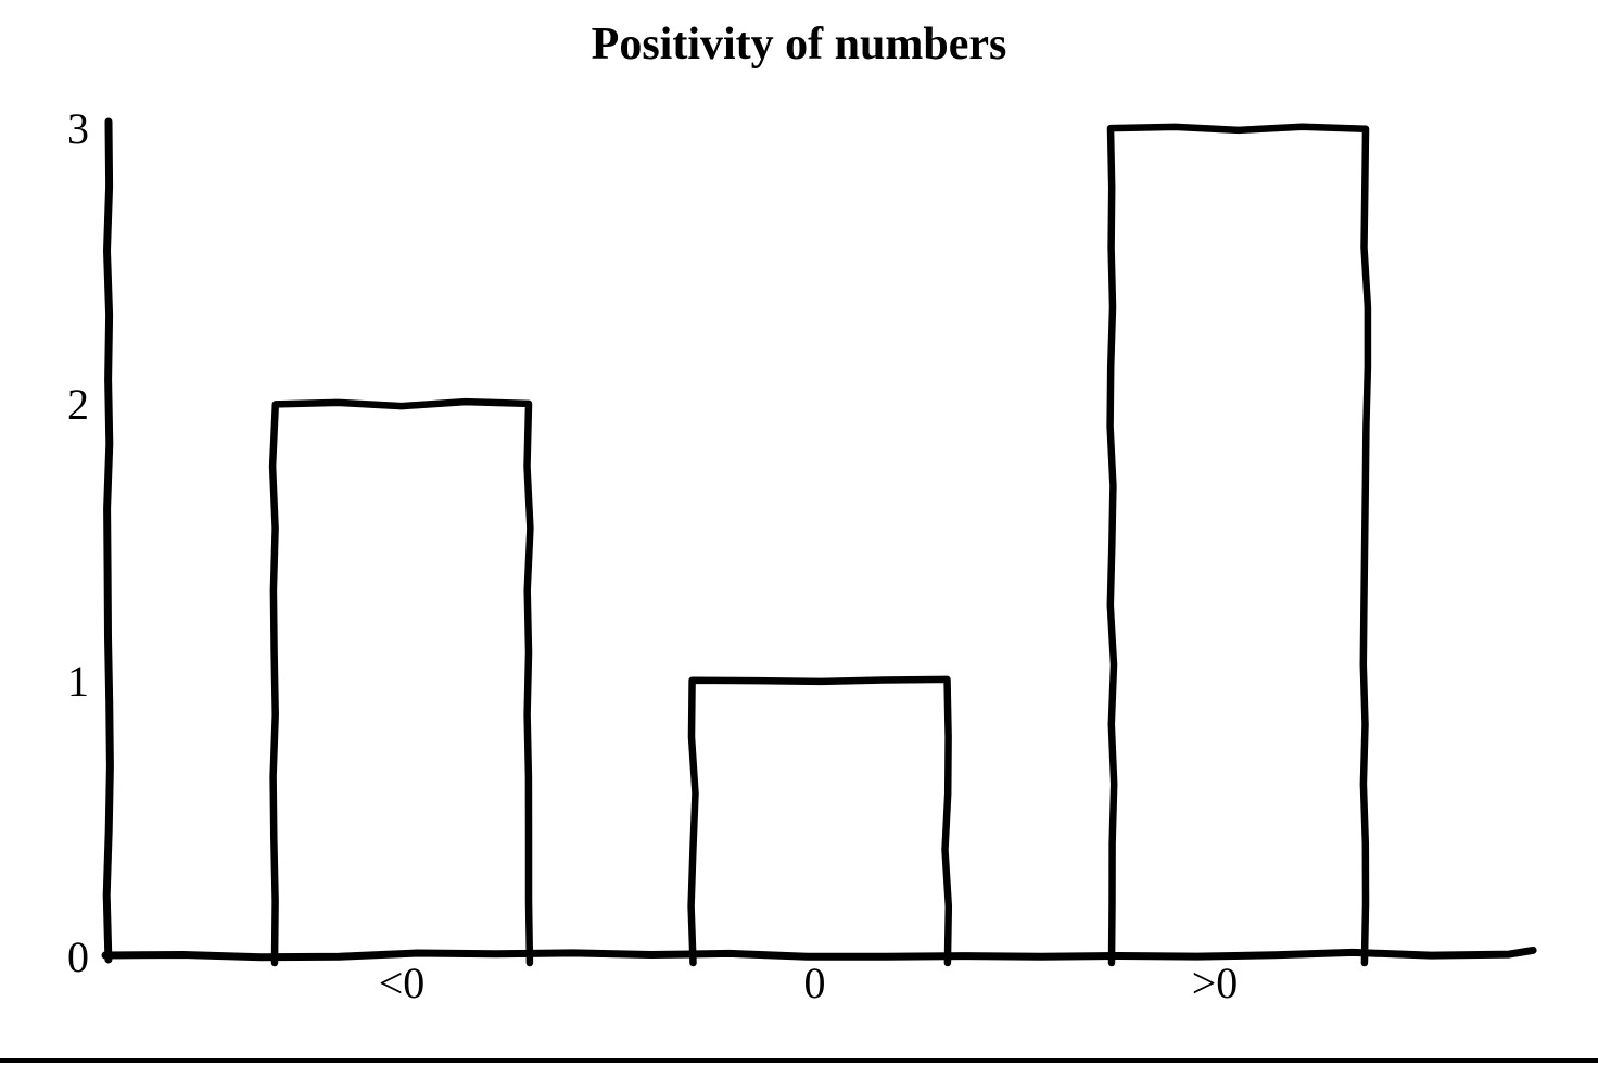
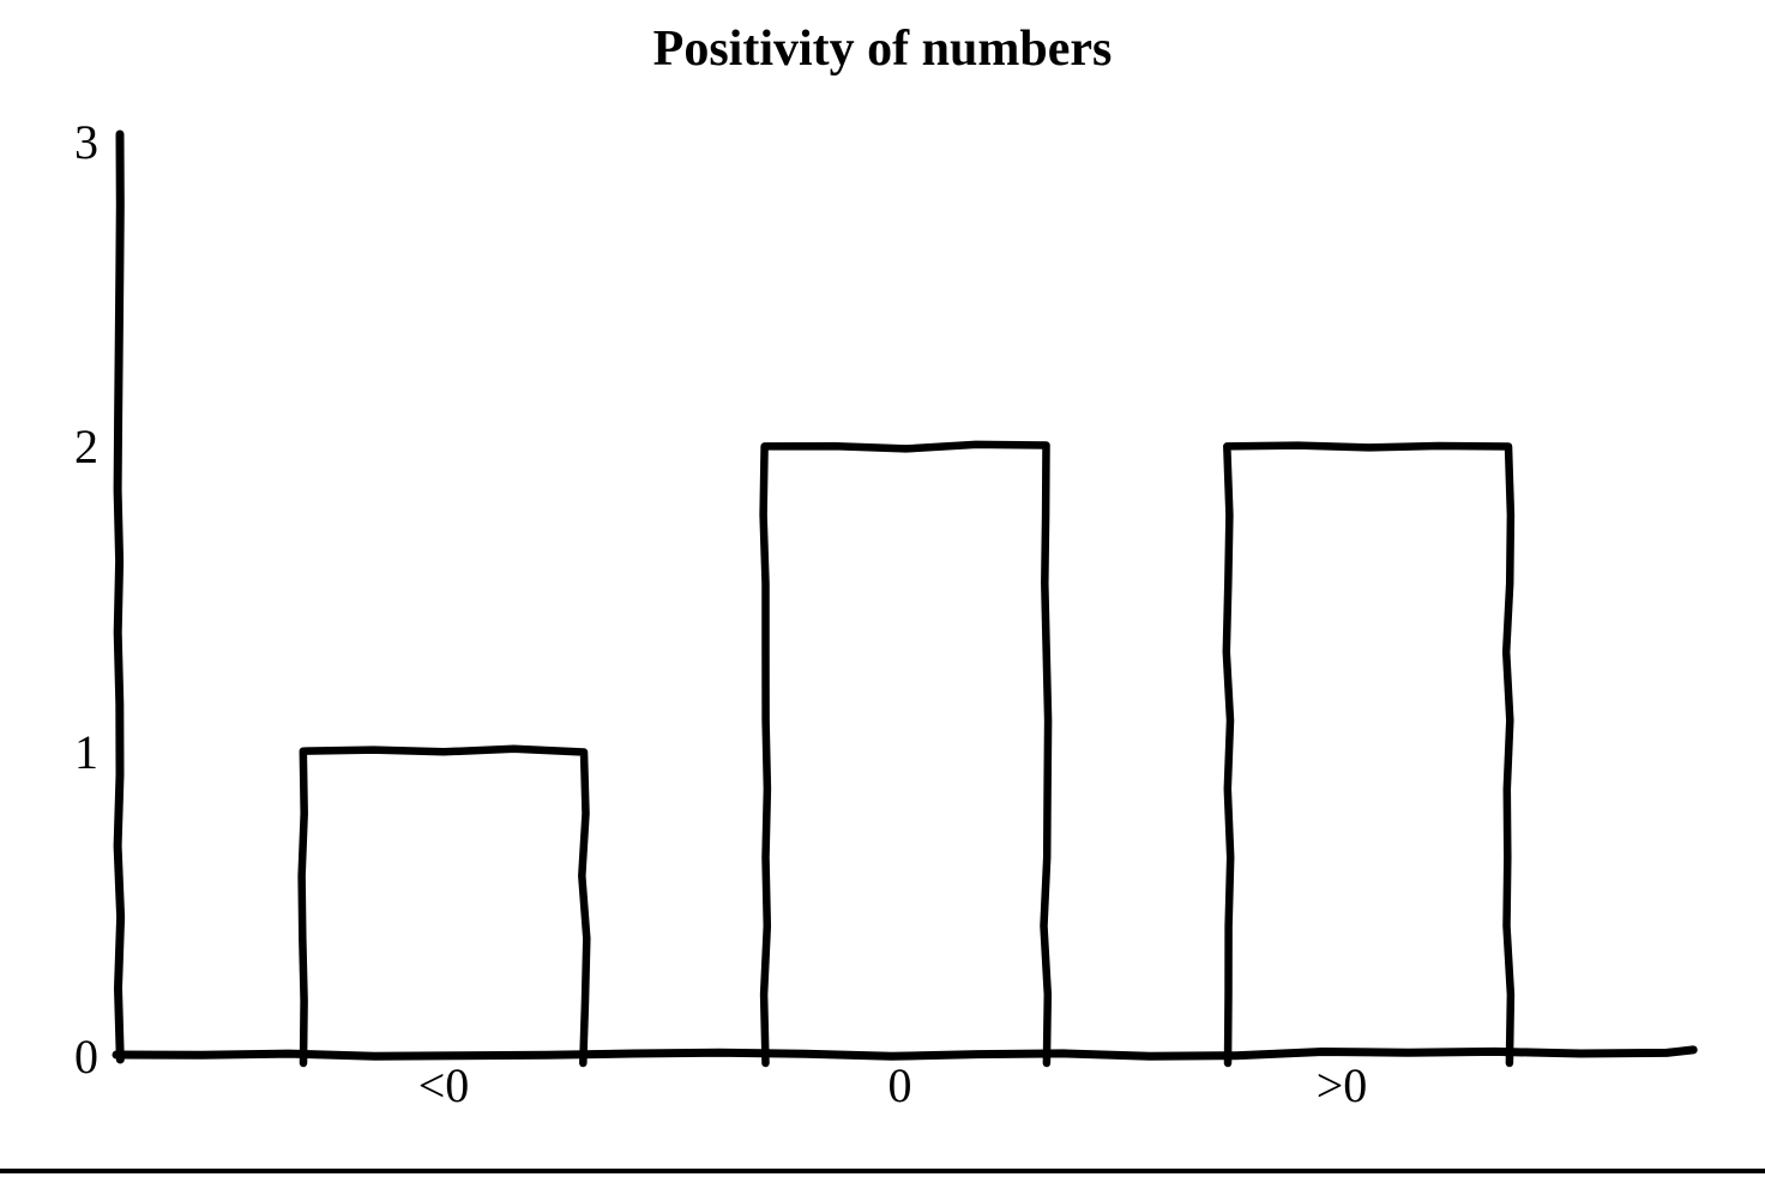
<0: 2 -> 1
0: 1 -> 2
>0: 3 -> 2
